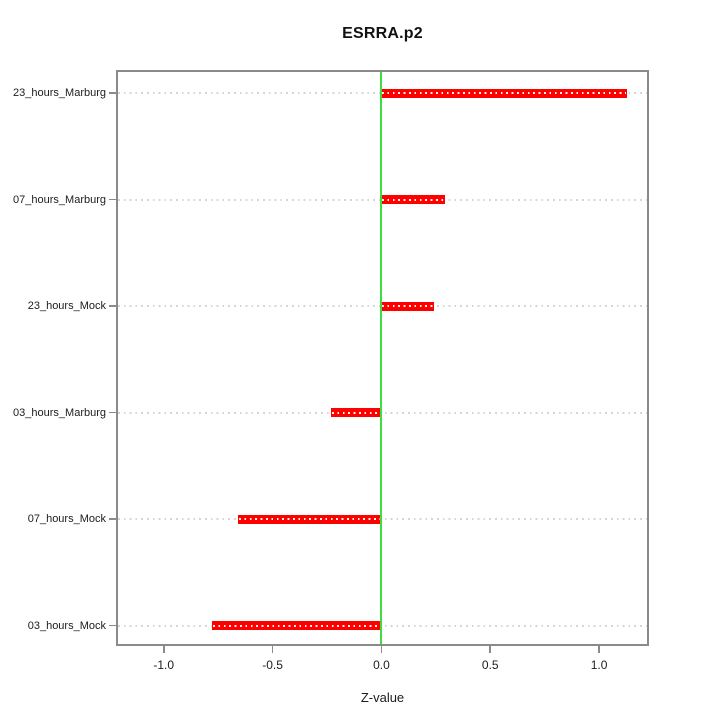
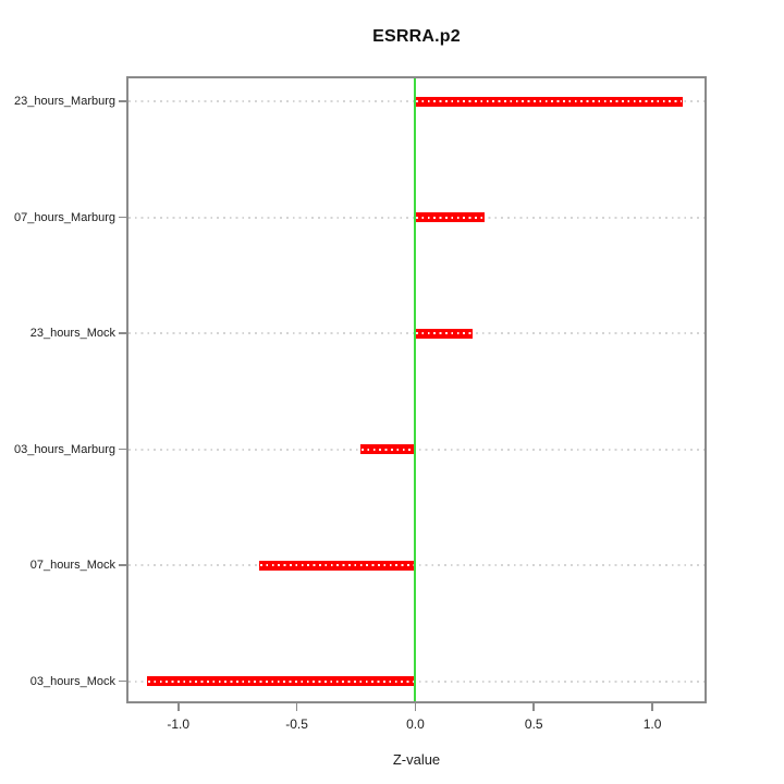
03_hours_Mock: -0.78 -> -1.13
